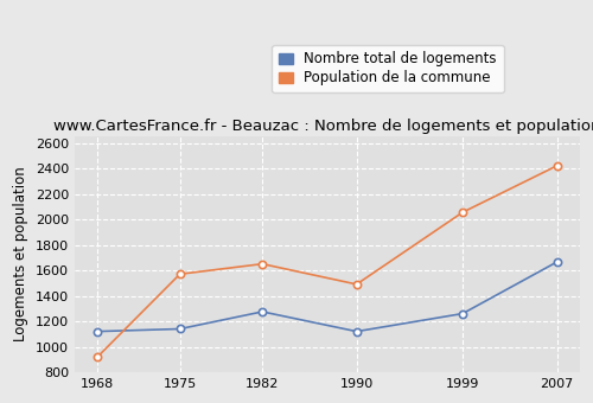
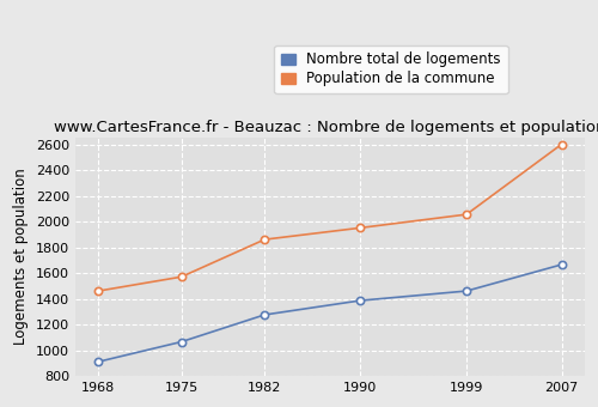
Nombre total de logements/1968: 1120 -> 910
Population de la commune/1968: 920 -> 1460
Nombre total de logements/1975: 1140 -> 1060
Population de la commune/1982: 1650 -> 1860
Nombre total de logements/1990: 1120 -> 1380
Population de la commune/1990: 1490 -> 1950
Nombre total de logements/1999: 1260 -> 1460
Population de la commune/2007: 2420 -> 2600
